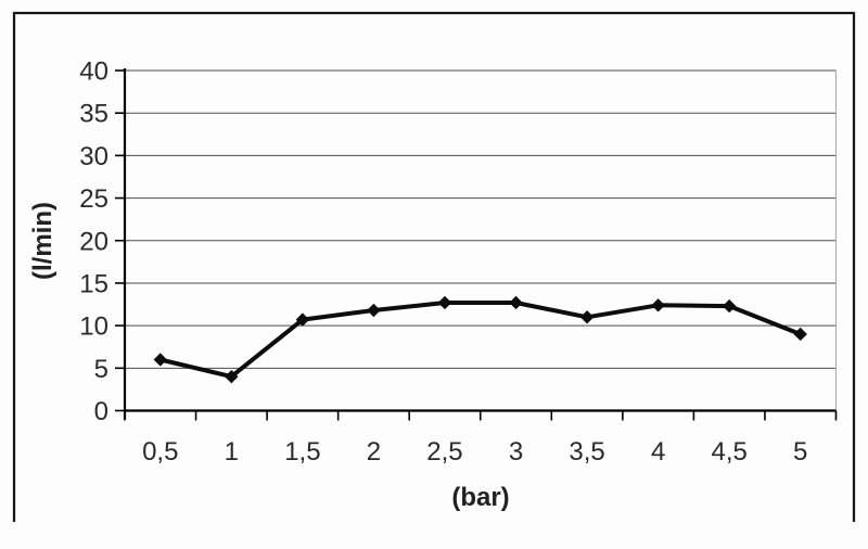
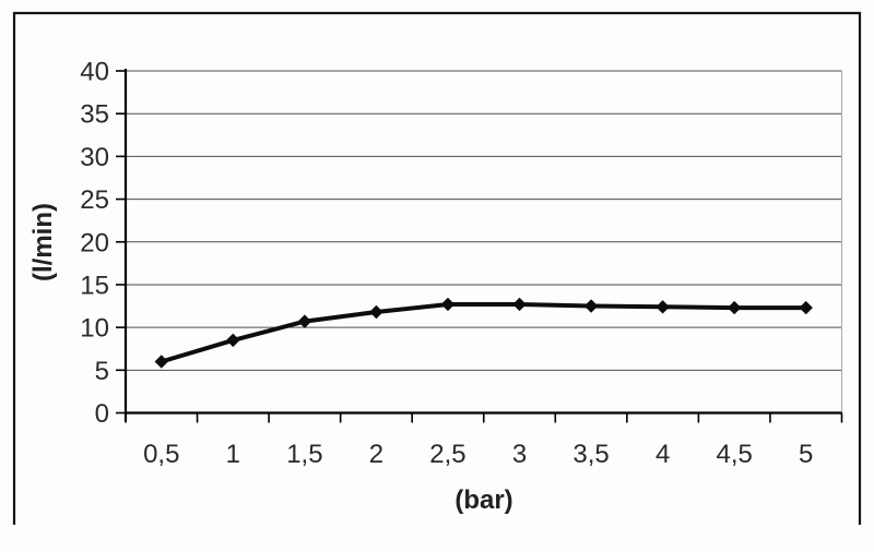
1: 4 -> 8
3,5: 11 -> 12
5: 9 -> 12
